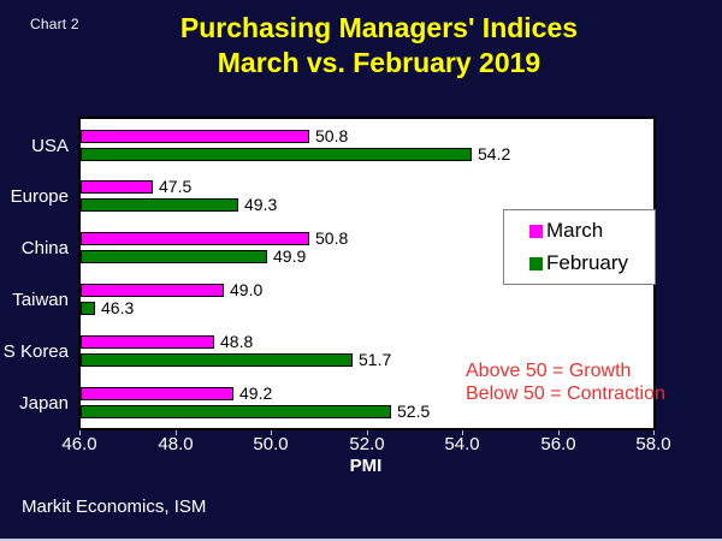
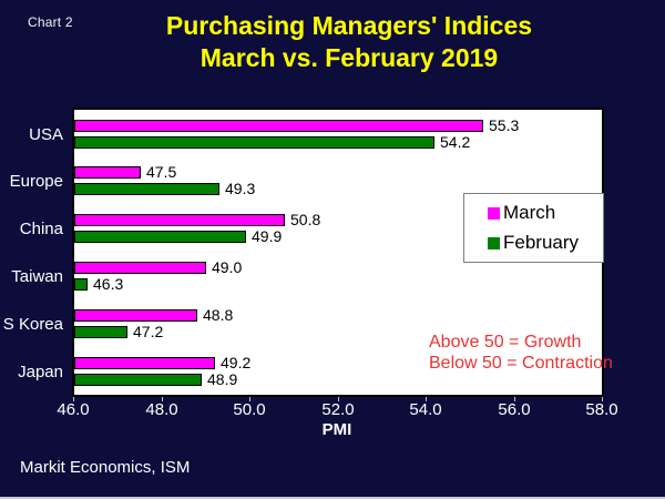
March/USA: 50.8 -> 55.3
February/S Korea: 51.7 -> 47.2
February/Japan: 52.5 -> 48.9
